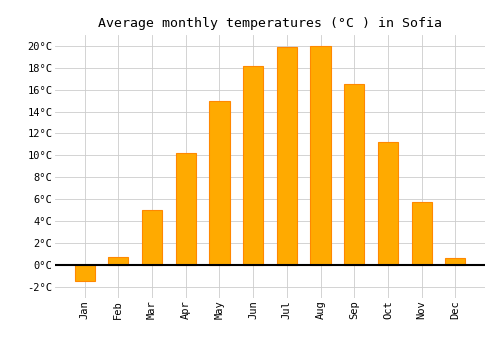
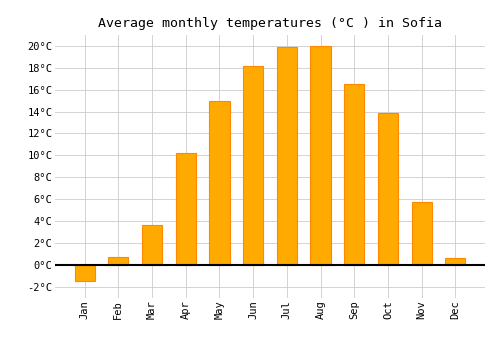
Mar: 5.0°C -> 3.6°C
Oct: 11.2°C -> 13.9°C
